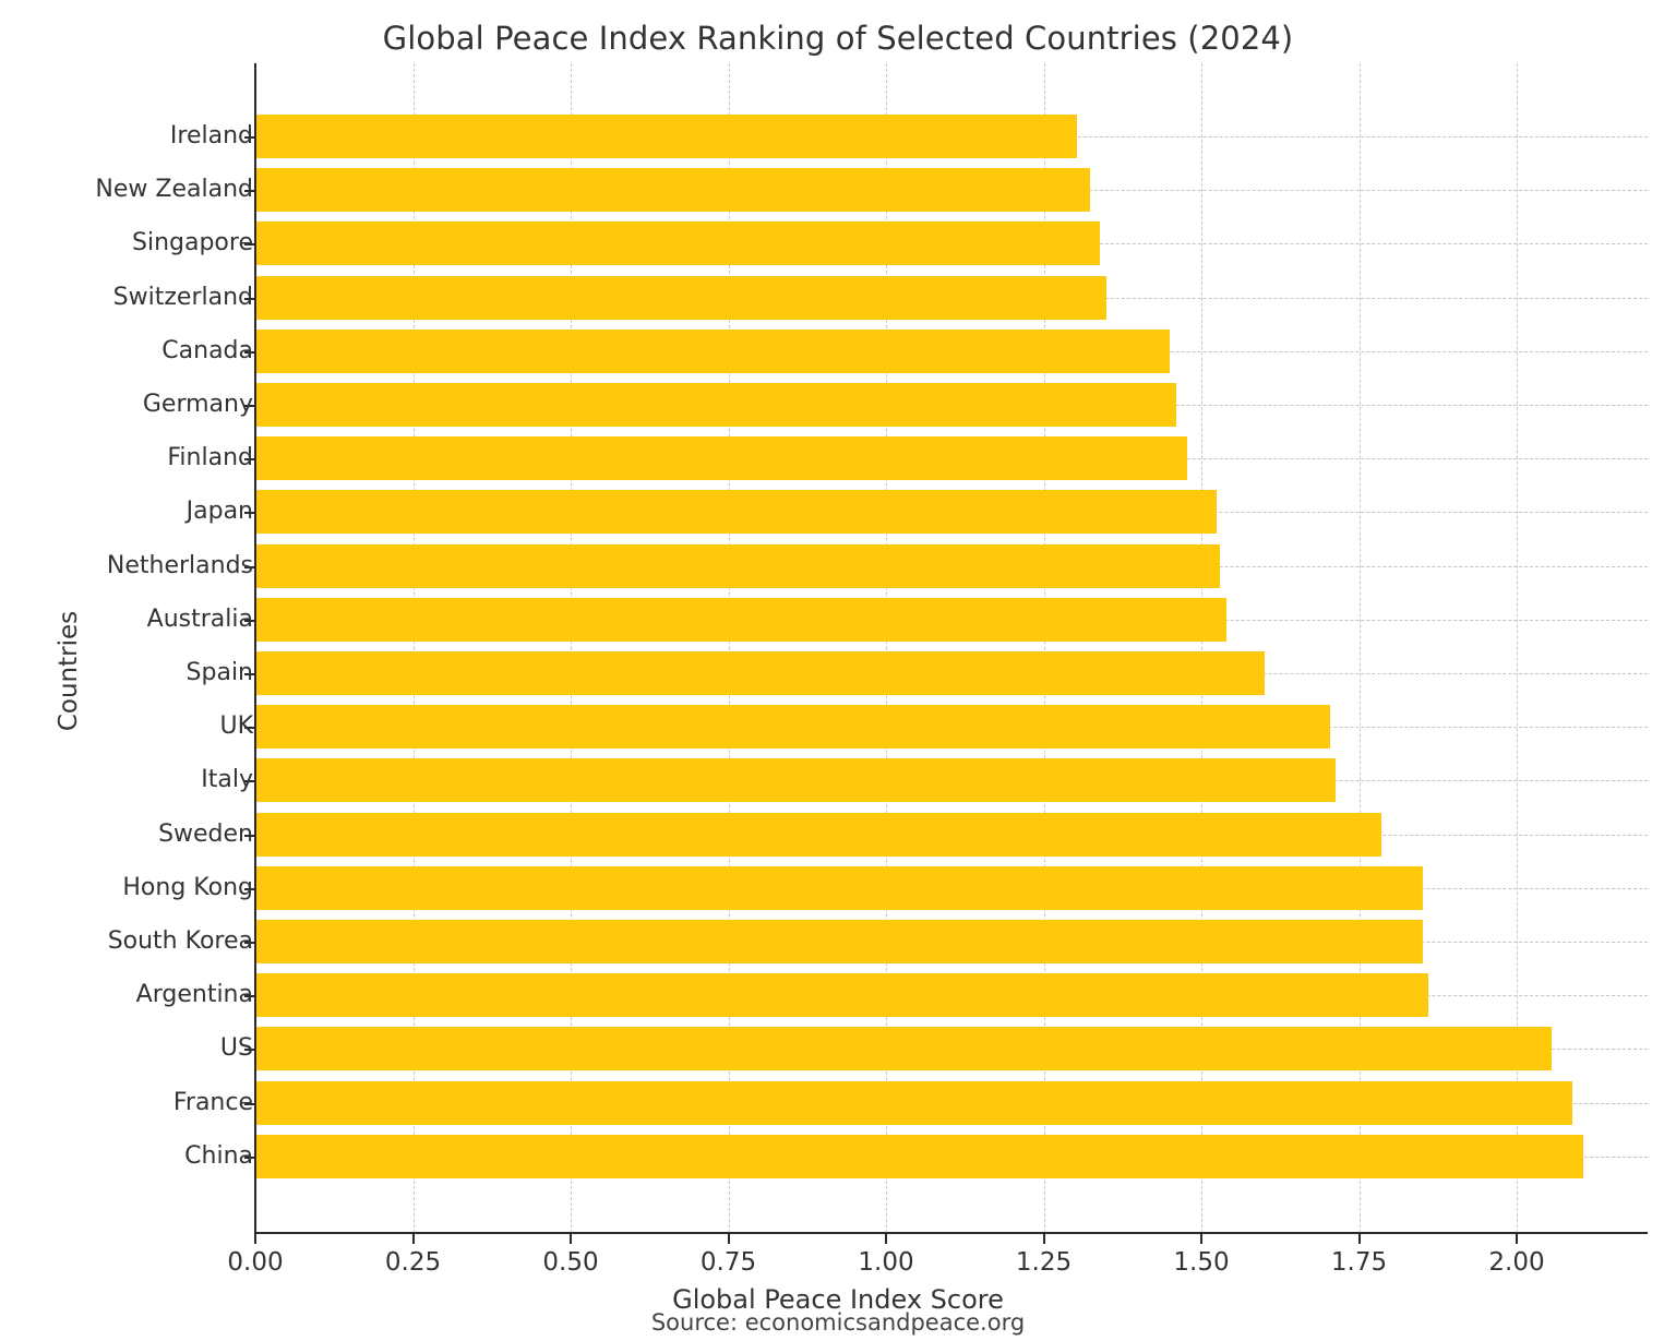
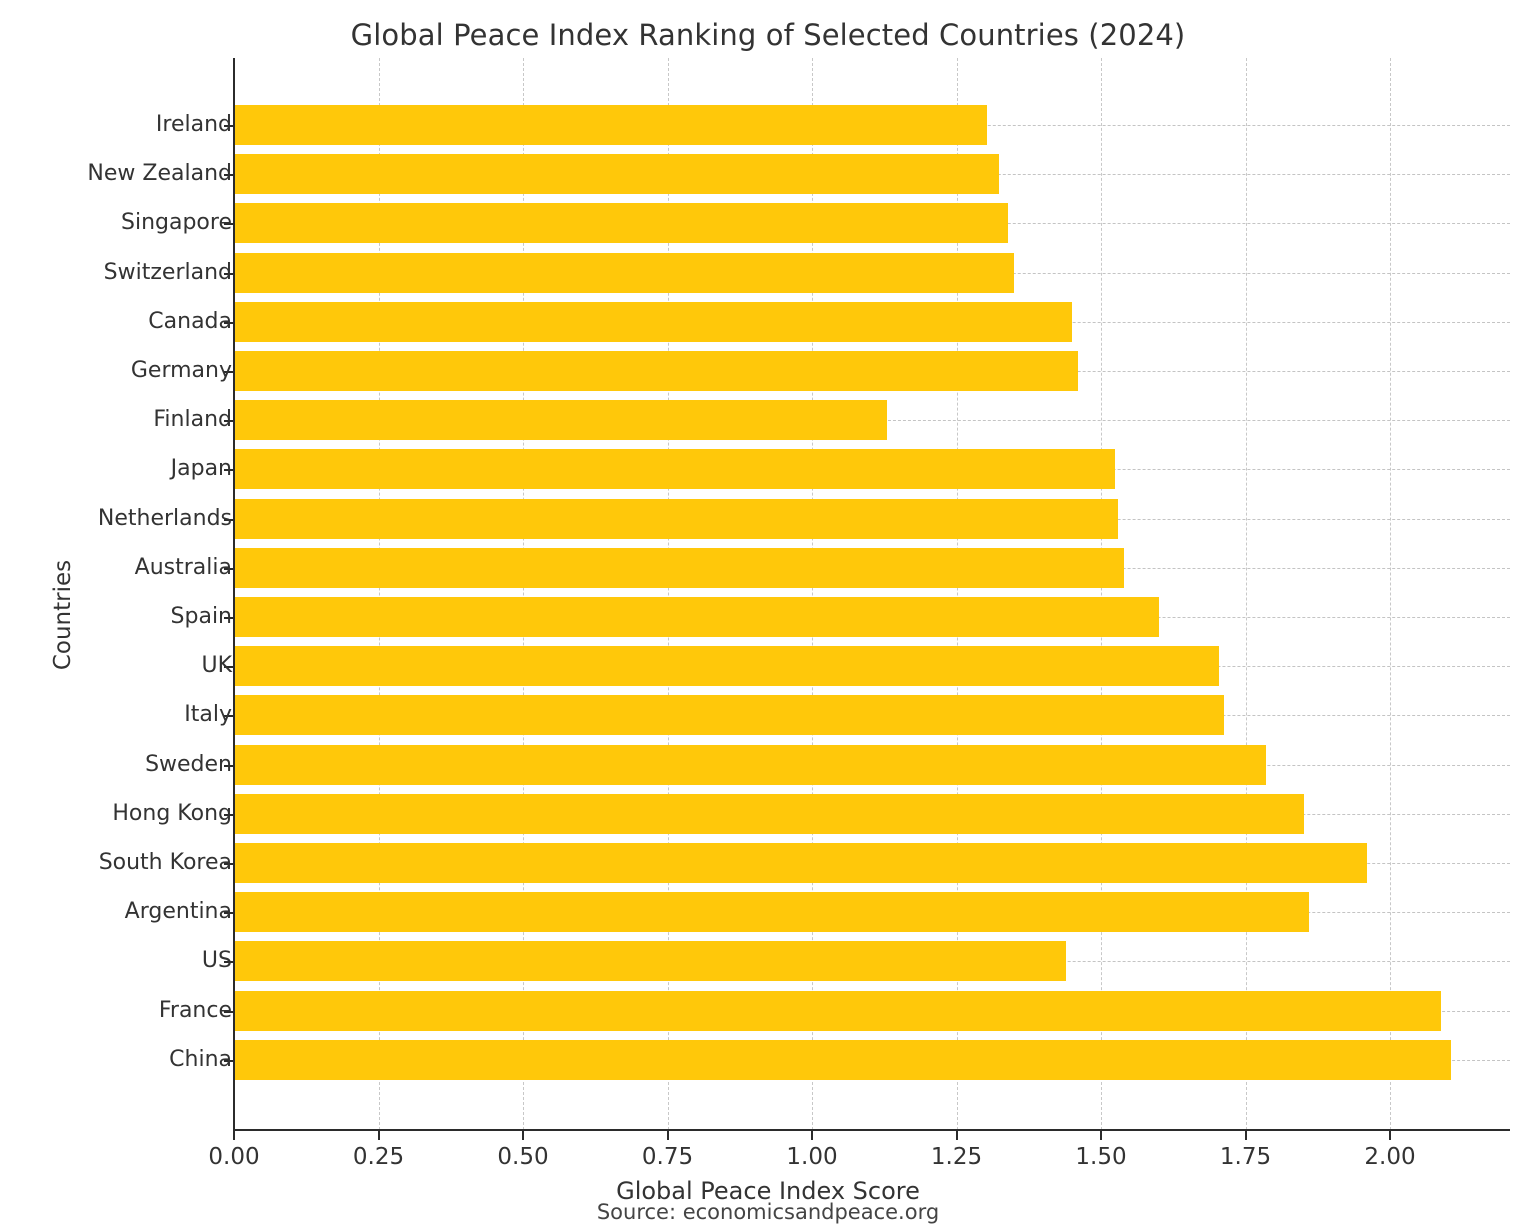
Finland: 1.48 -> 1.13
South Korea: 1.85 -> 1.96
US: 2.06 -> 1.44
